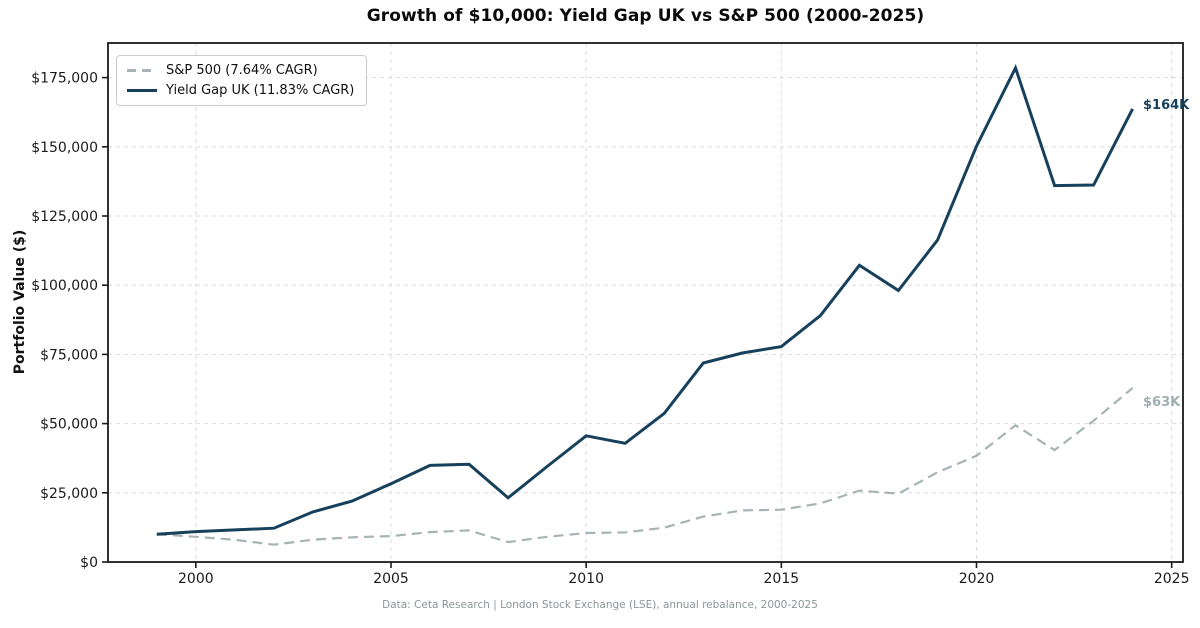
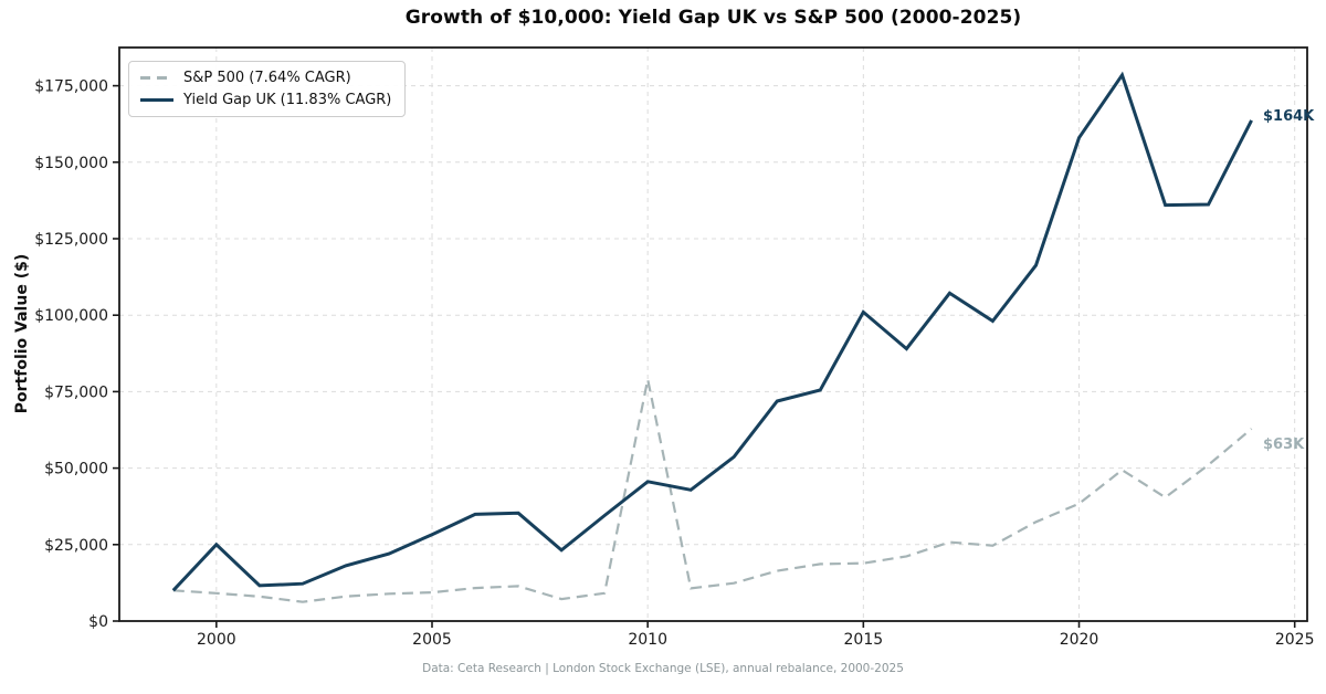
Yield Gap UK (11.83% CAGR)/2000: $11000 -> $25000
S&P 500 (7.64% CAGR)/2010: $10000 -> $79000
Yield Gap UK (11.83% CAGR)/2015: $78000 -> $101000
Yield Gap UK (11.83% CAGR)/2020: $150000 -> $158000
